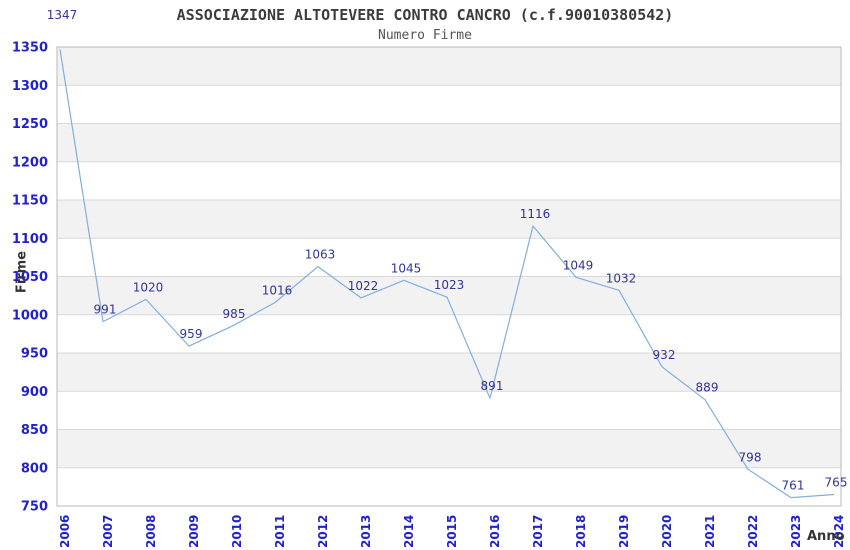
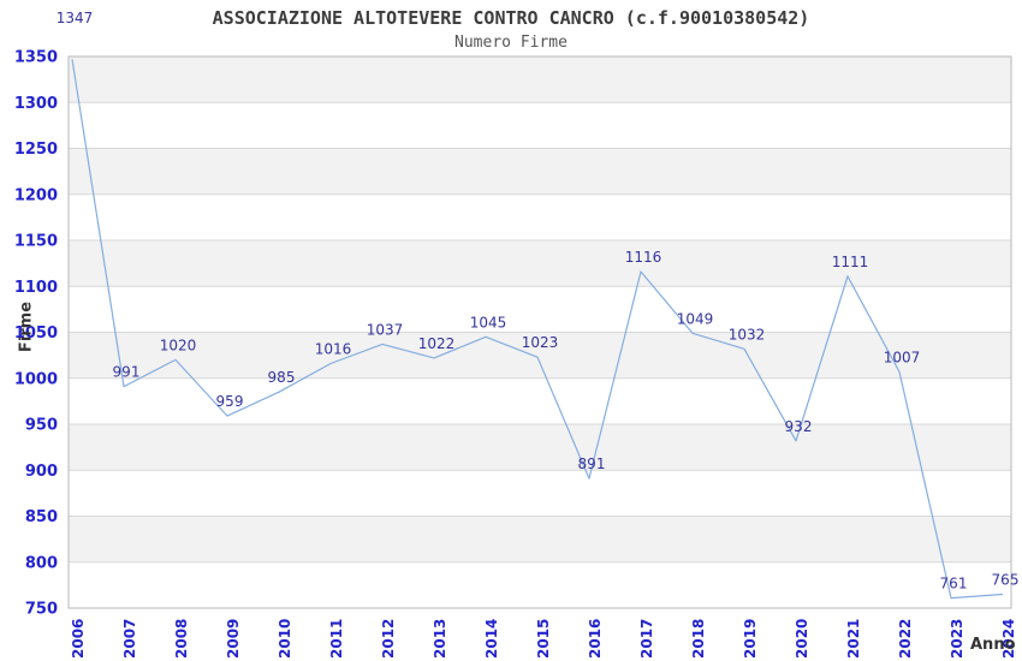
2012: 1063 -> 1037
2021: 889 -> 1111
2022: 798 -> 1007
